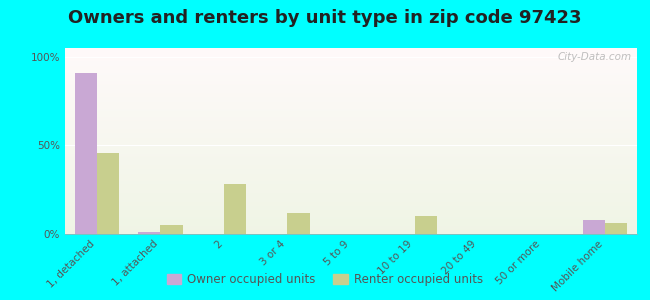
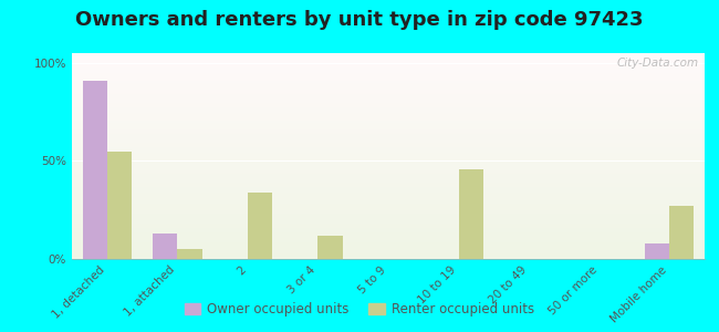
Renter occupied units/1, detached: 46% -> 55%
Owner occupied units/1, attached: 1% -> 13%
Renter occupied units/2: 28% -> 34%
Renter occupied units/10 to 19: 10% -> 46%
Renter occupied units/Mobile home: 6% -> 27%
